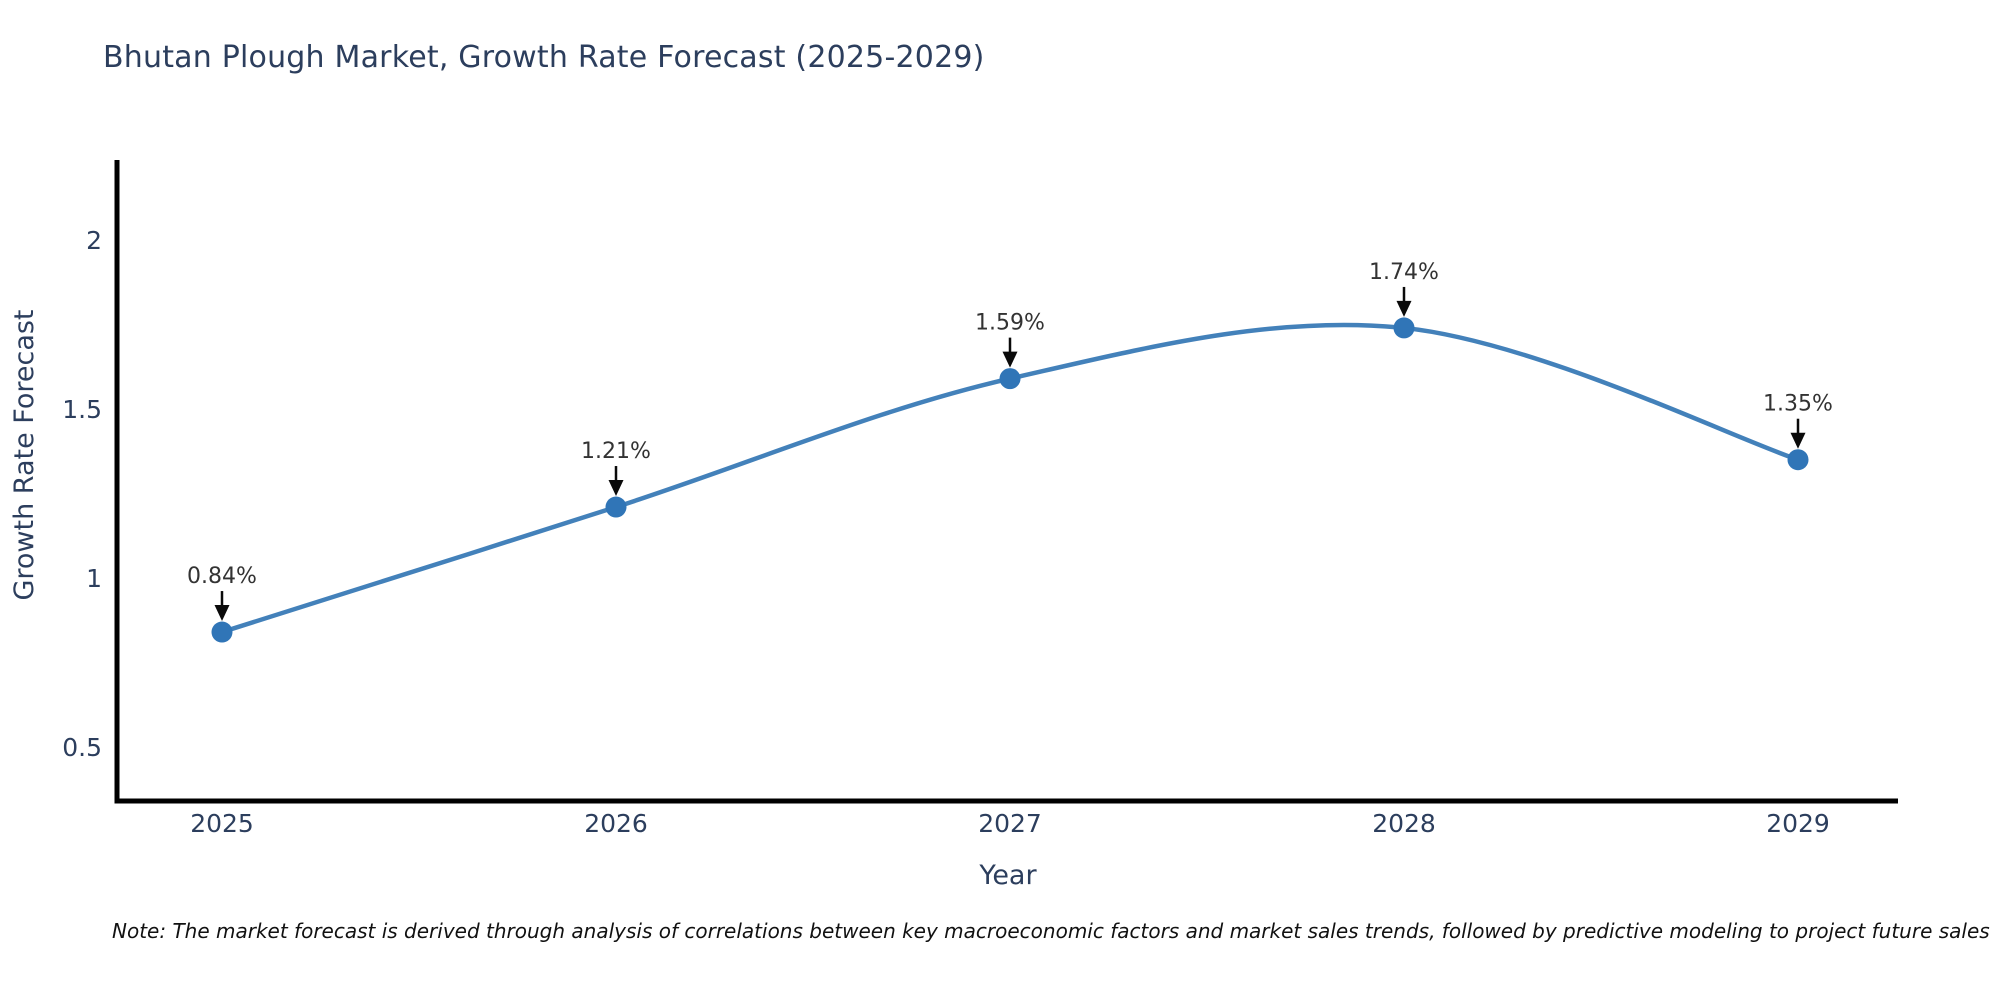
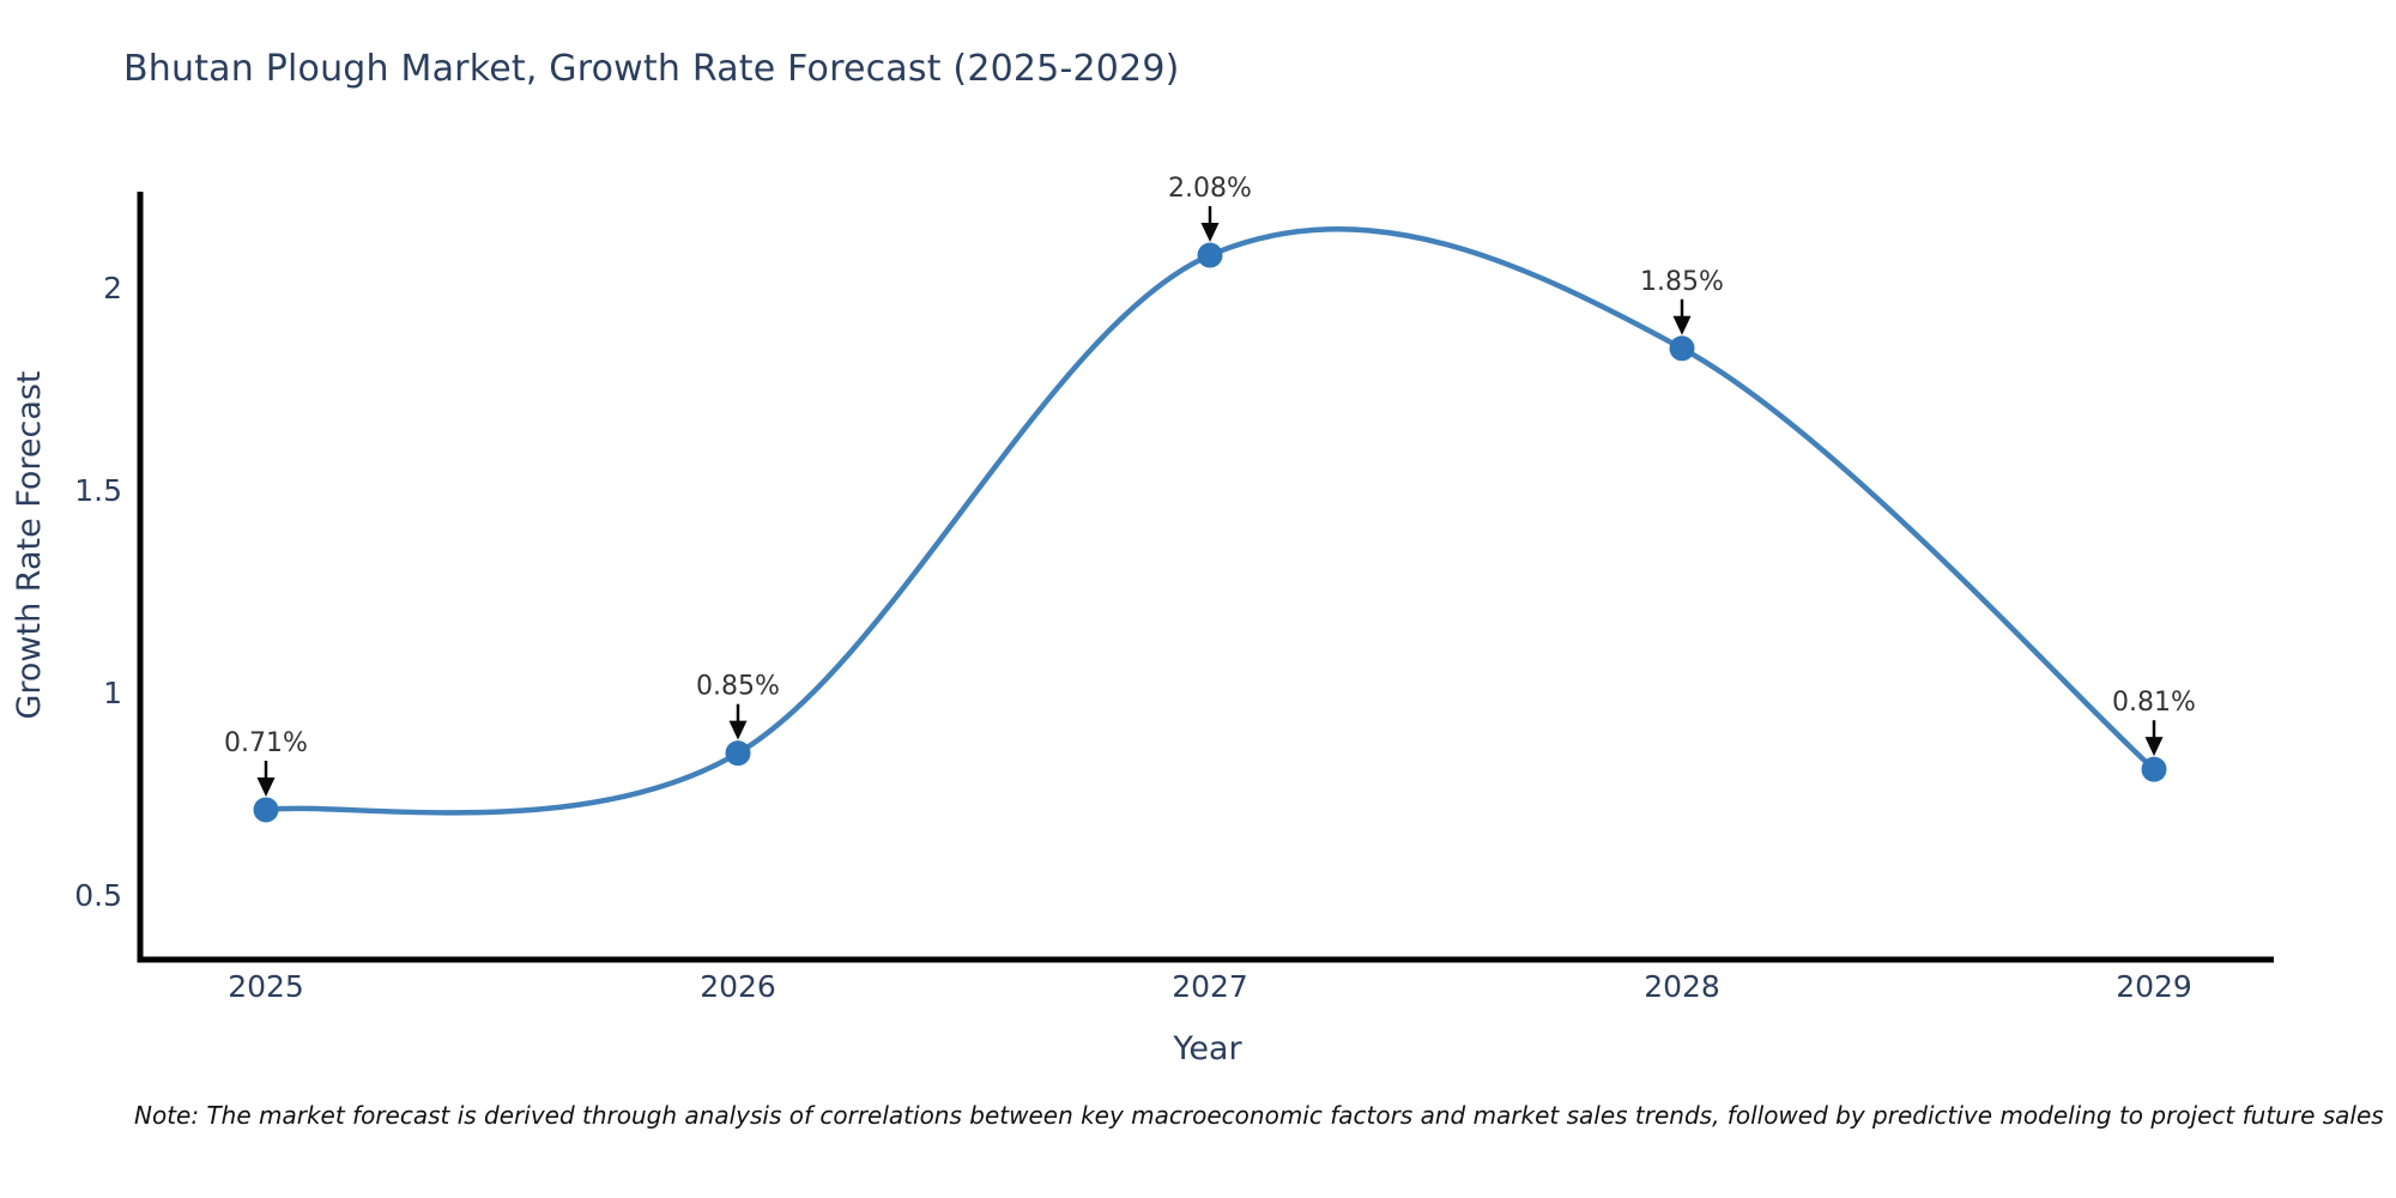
2025: 0.84% -> 0.71%
2026: 1.21% -> 0.85%
2027: 1.59% -> 2.08%
2028: 1.74% -> 1.85%
2029: 1.35% -> 0.81%
